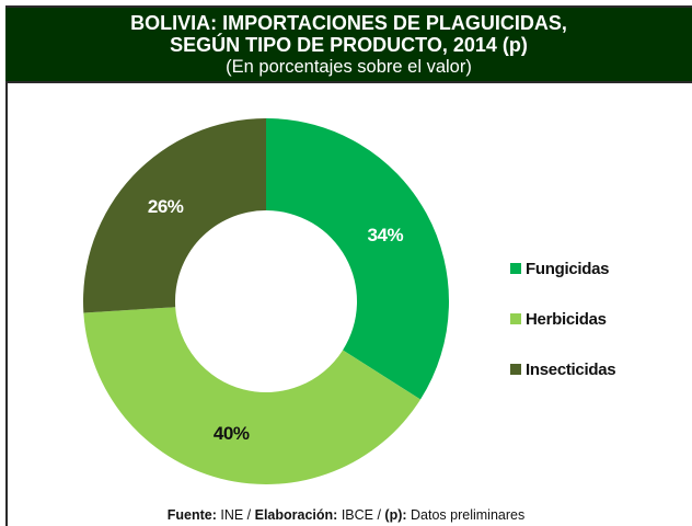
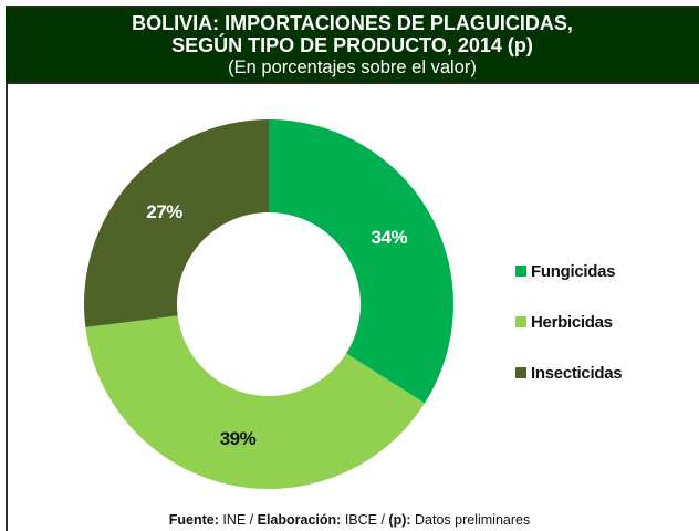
Herbicidas: 40% -> 39%
Insecticidas: 26% -> 27%
